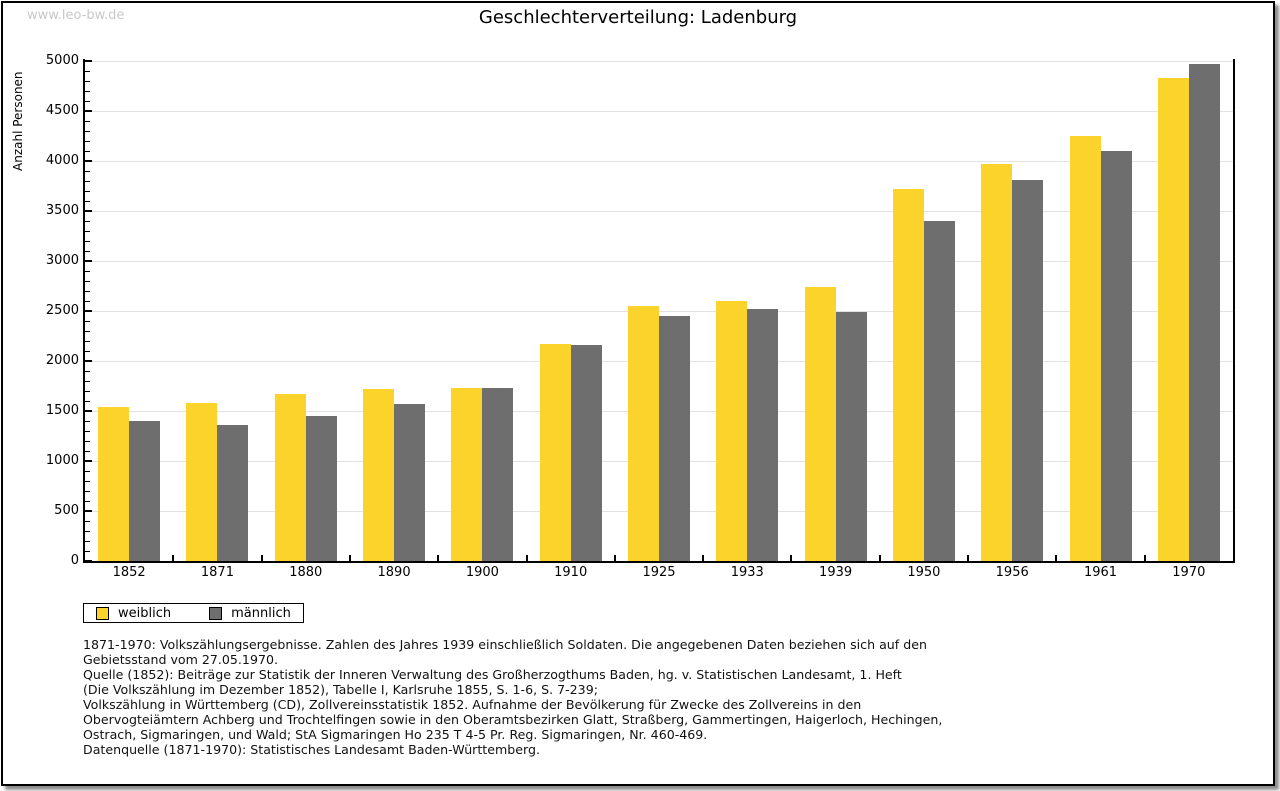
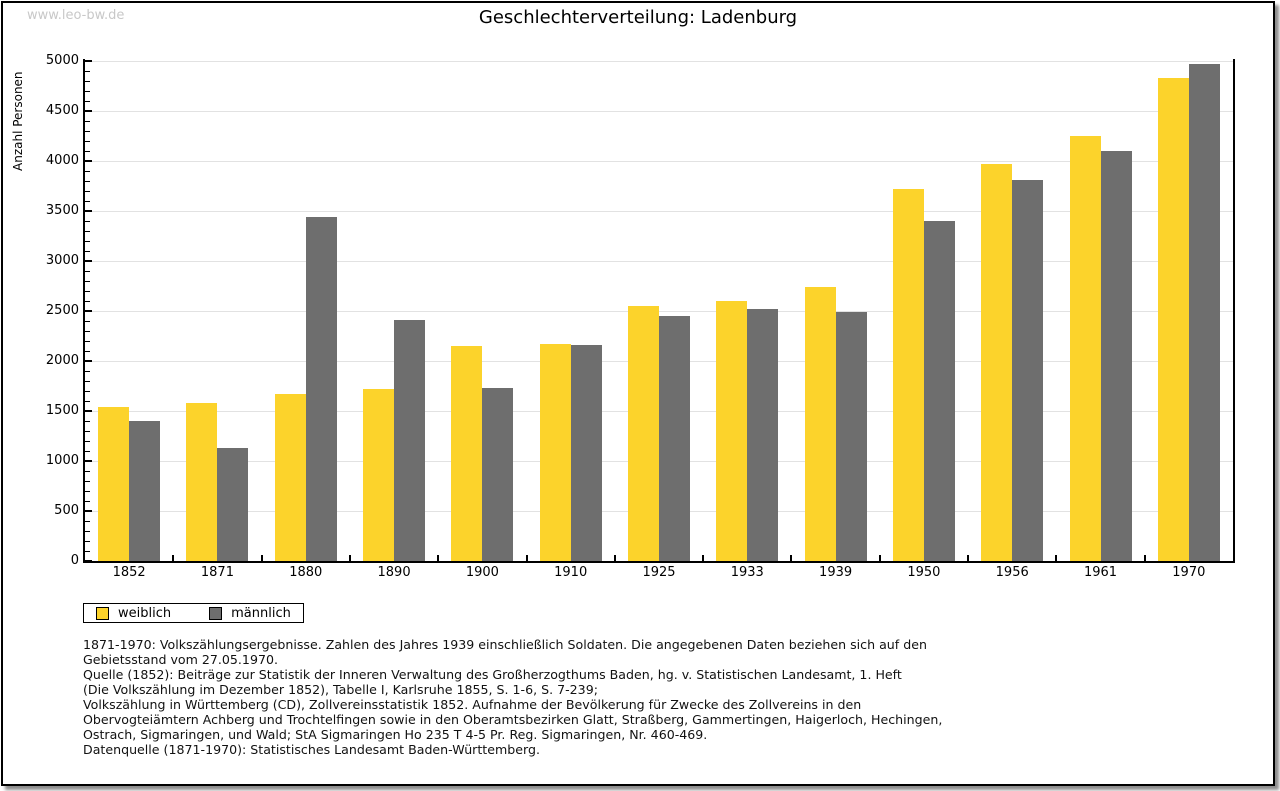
männlich/1871: 1360 -> 1130
männlich/1880: 1450 -> 3440
männlich/1890: 1580 -> 2410
weiblich/1900: 1740 -> 2150
